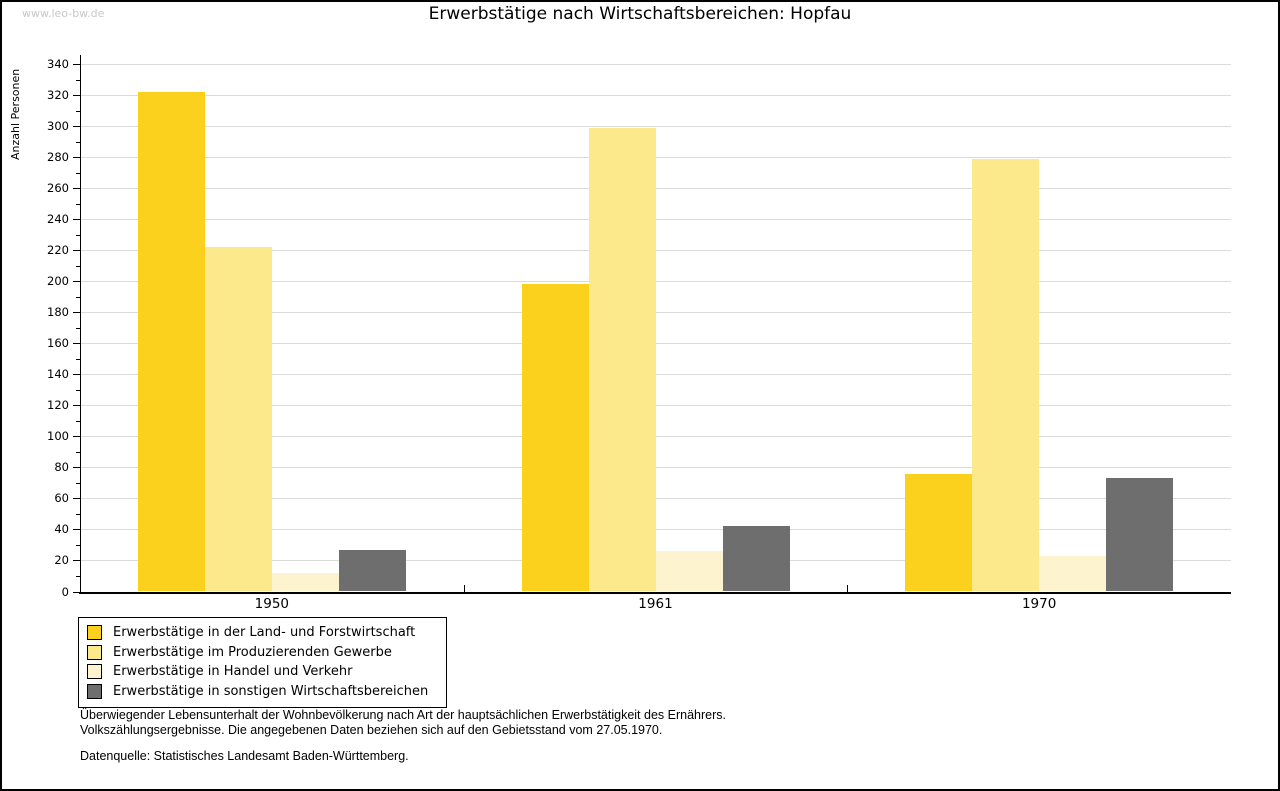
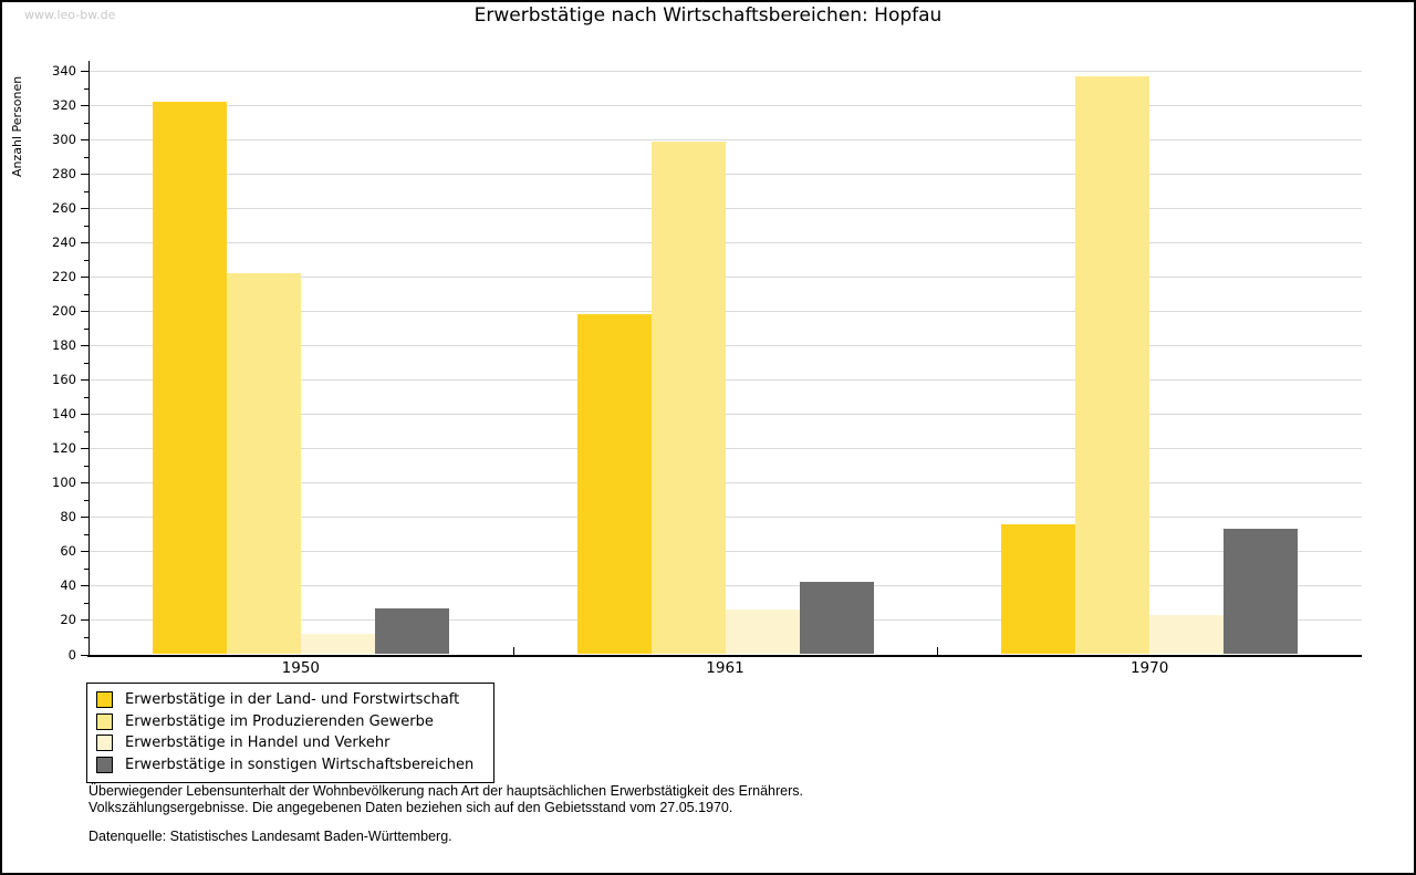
Erwerbstätige im Produzierenden Gewerbe/1970: 279 -> 337
